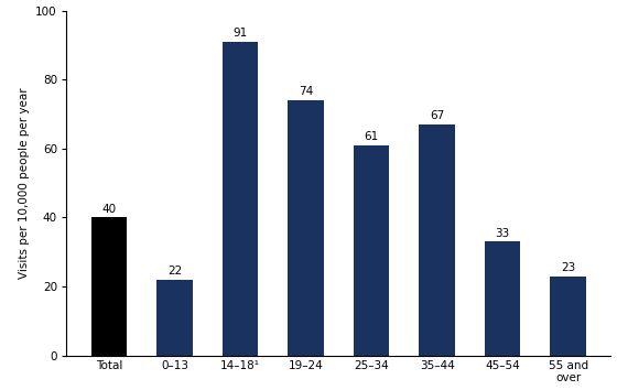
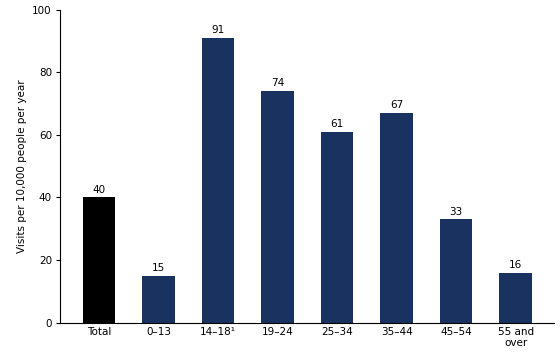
0–13: 22 -> 15
55 and over: 23 -> 16
